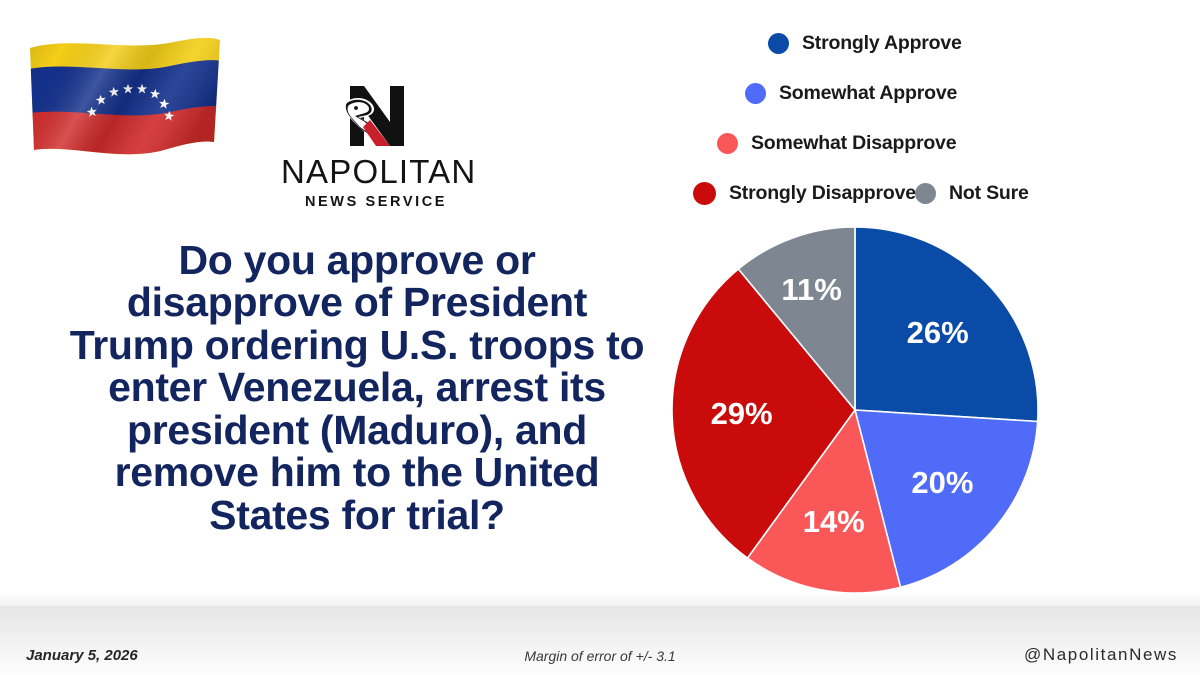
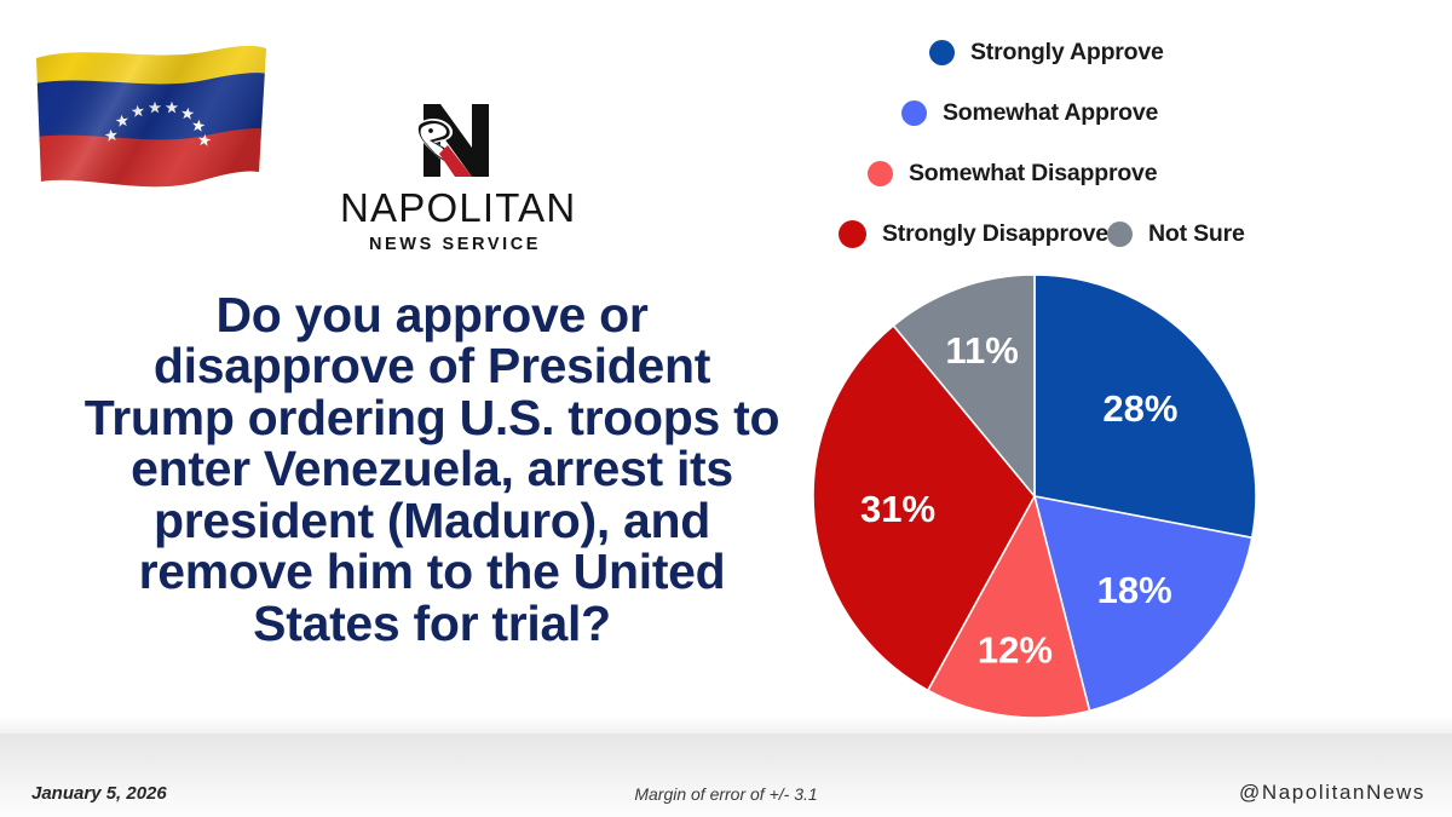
Strongly Approve: 26% -> 28%
Somewhat Approve: 20% -> 18%
Somewhat Disapprove: 14% -> 12%
Strongly Disapprove: 29% -> 31%
